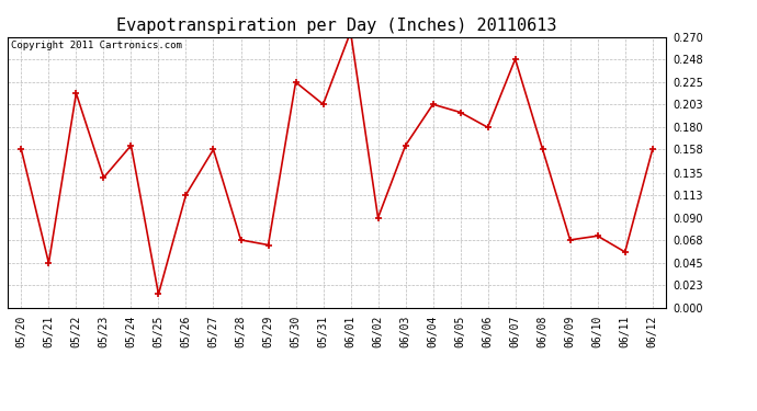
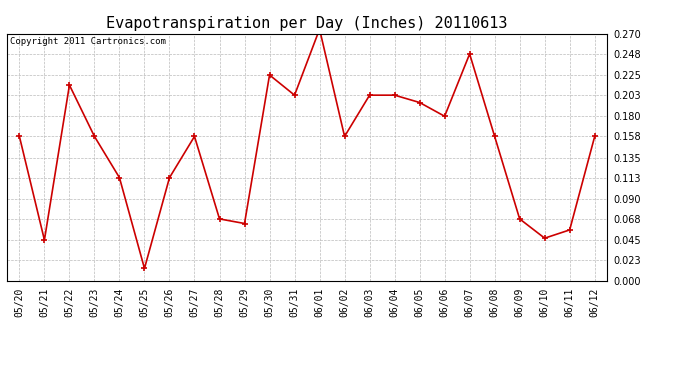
05/23: 0.130 -> 0.158
05/24: 0.162 -> 0.113
06/02: 0.090 -> 0.158
06/03: 0.162 -> 0.203
06/10: 0.072 -> 0.047
